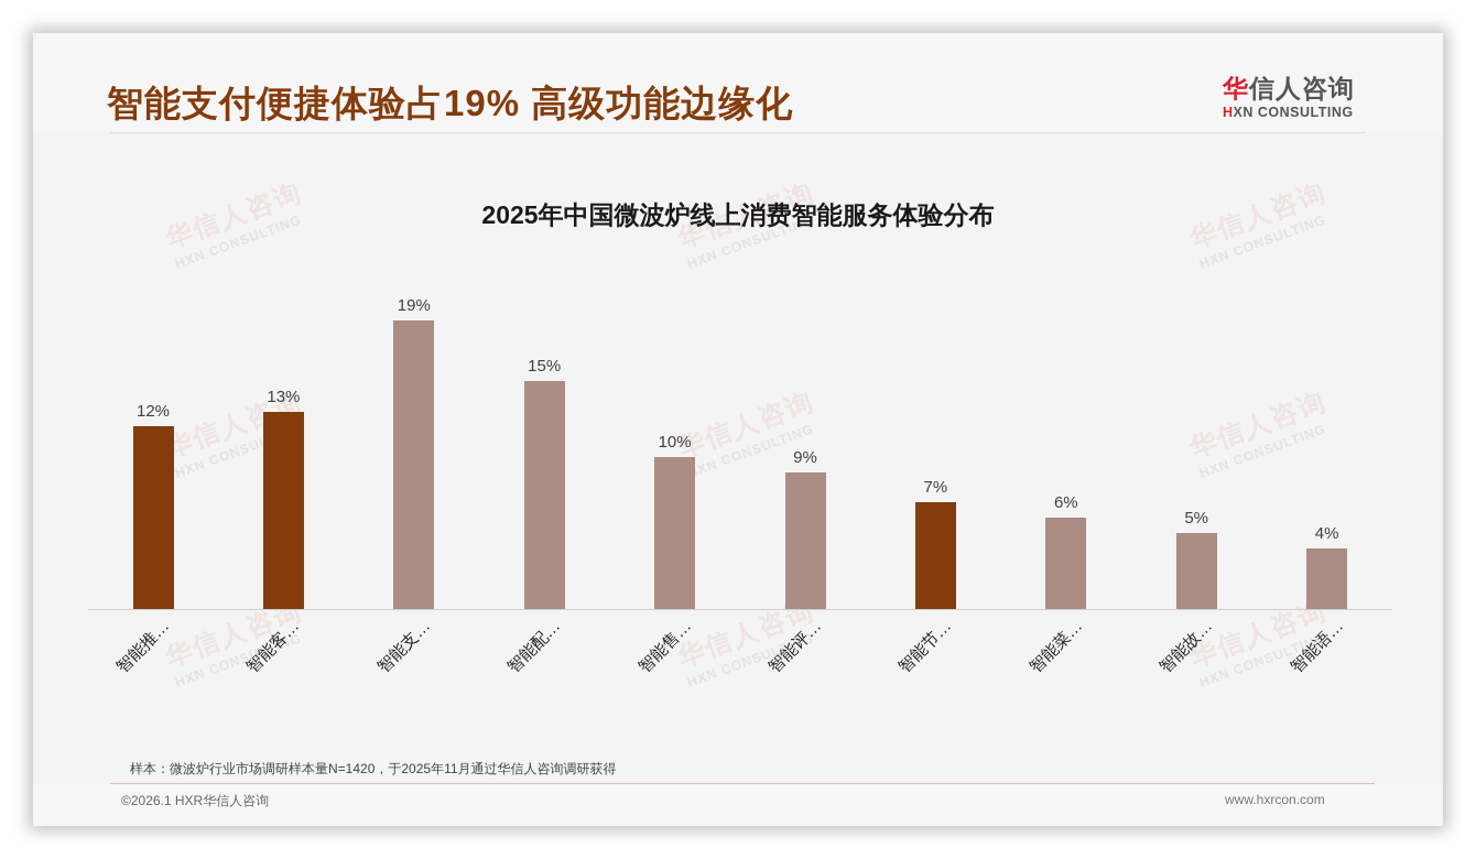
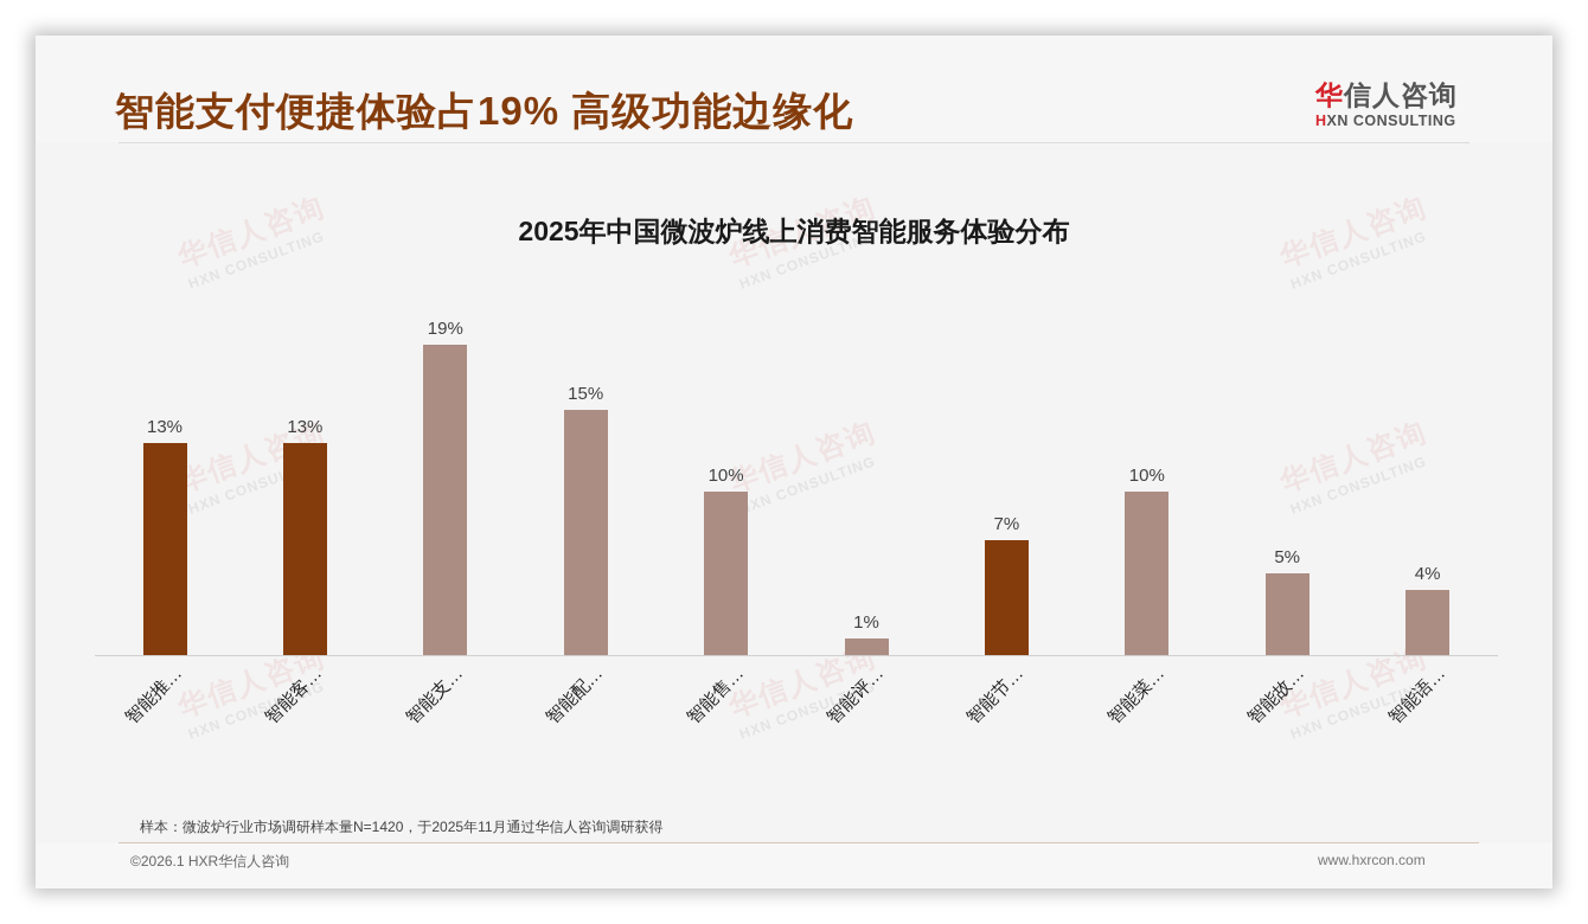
智能推…: 12% -> 13%
智能评…: 9% -> 1%
智能菜…: 6% -> 10%
